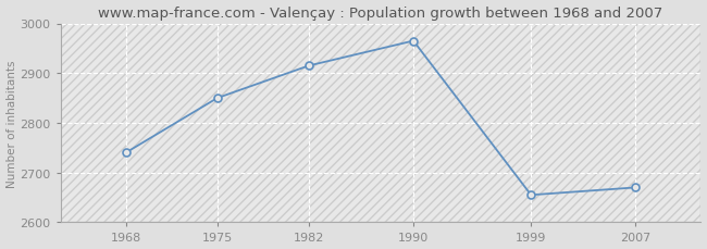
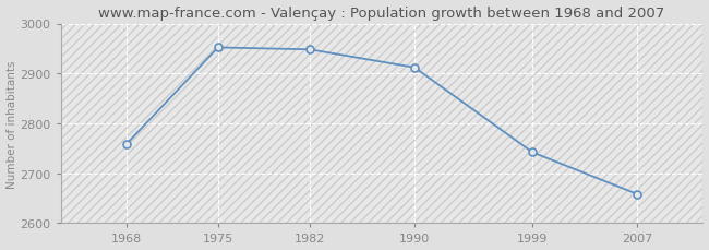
1968: 2740 -> 2758
1975: 2850 -> 2952
1982: 2915 -> 2948
1990: 2965 -> 2912
1999: 2655 -> 2742
2007: 2670 -> 2658
